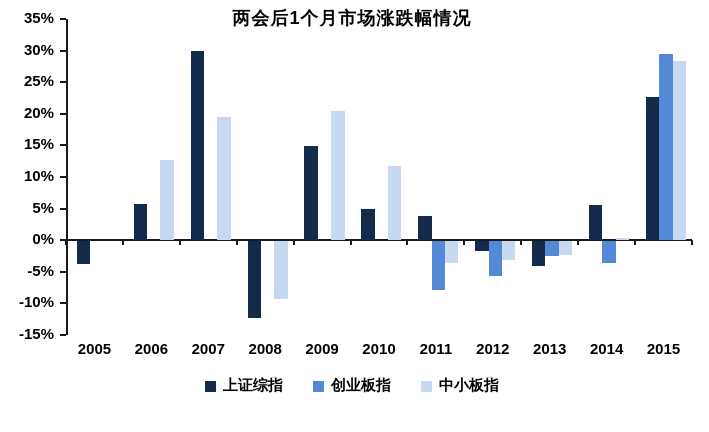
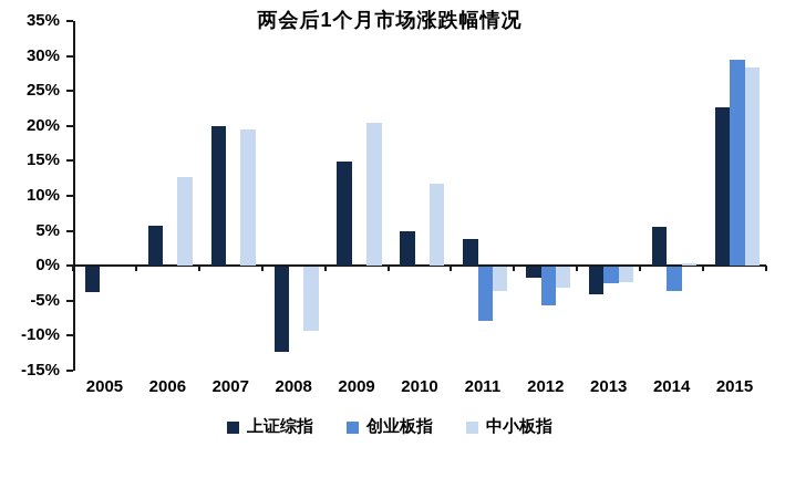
上证综指/2007: 30% -> 20%
